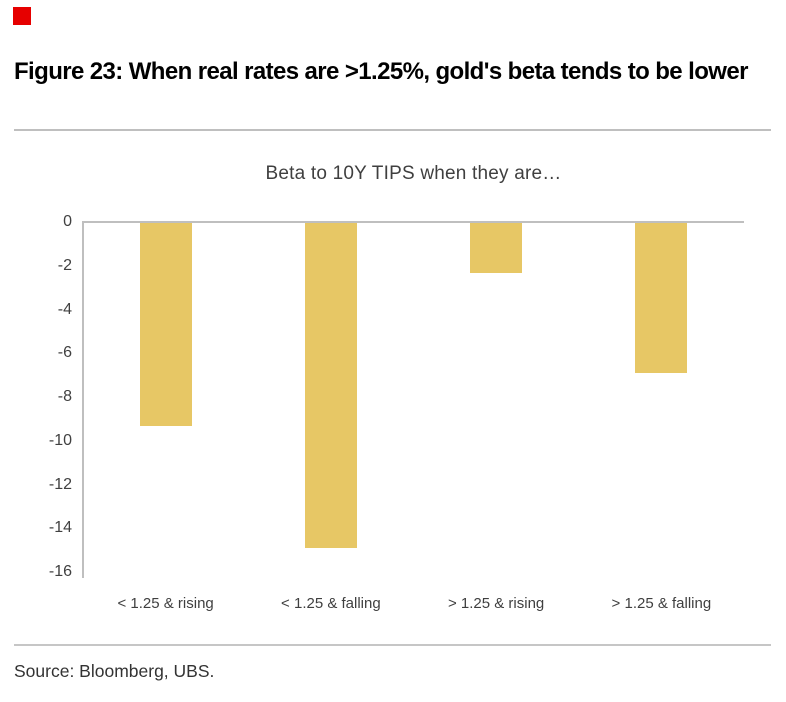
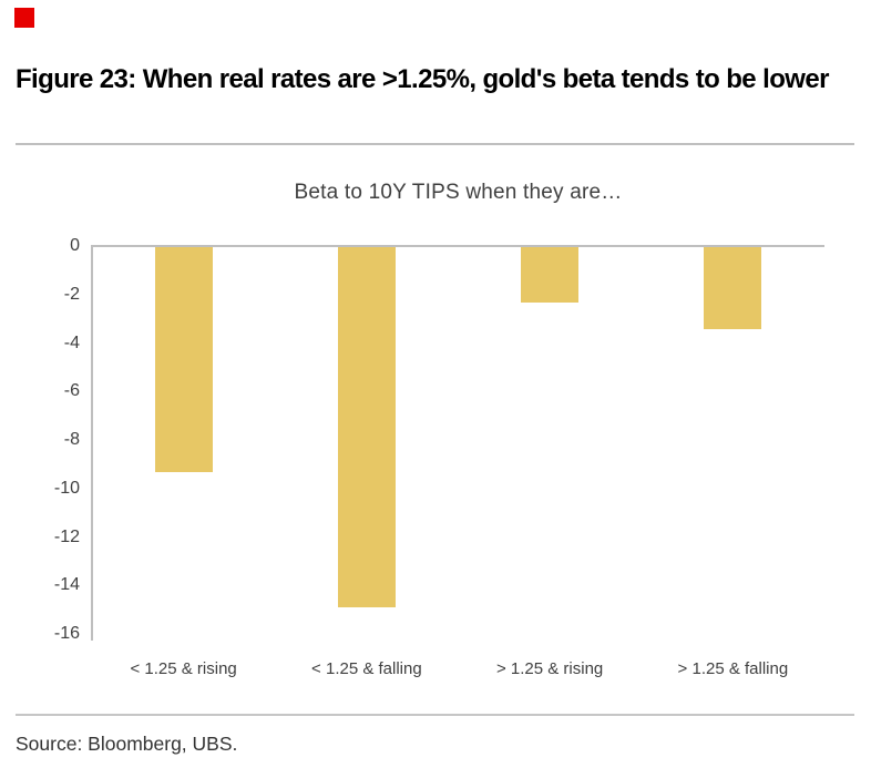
> 1.25 & falling: -6.9 -> -3.4
